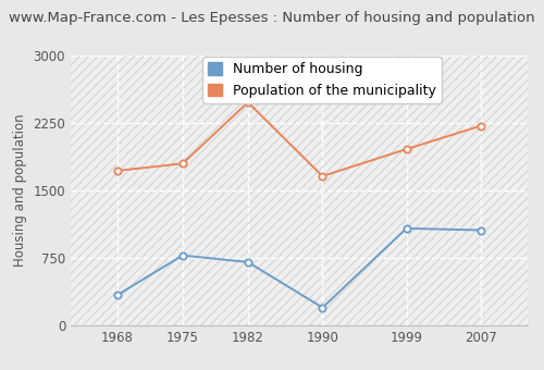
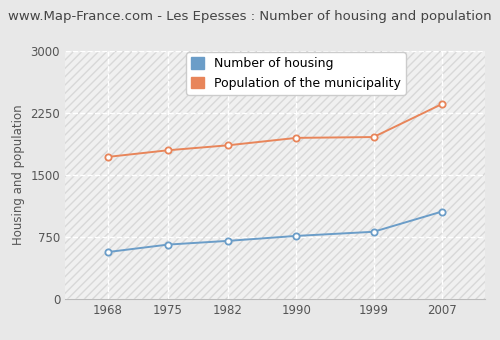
Number of housing/1968: 340 -> 570
Number of housing/1975: 780 -> 660
Population of the municipality/1982: 2480 -> 1860
Number of housing/1990: 200 -> 760
Population of the municipality/1990: 1660 -> 1950
Number of housing/1999: 1080 -> 820
Population of the municipality/2007: 2220 -> 2360
